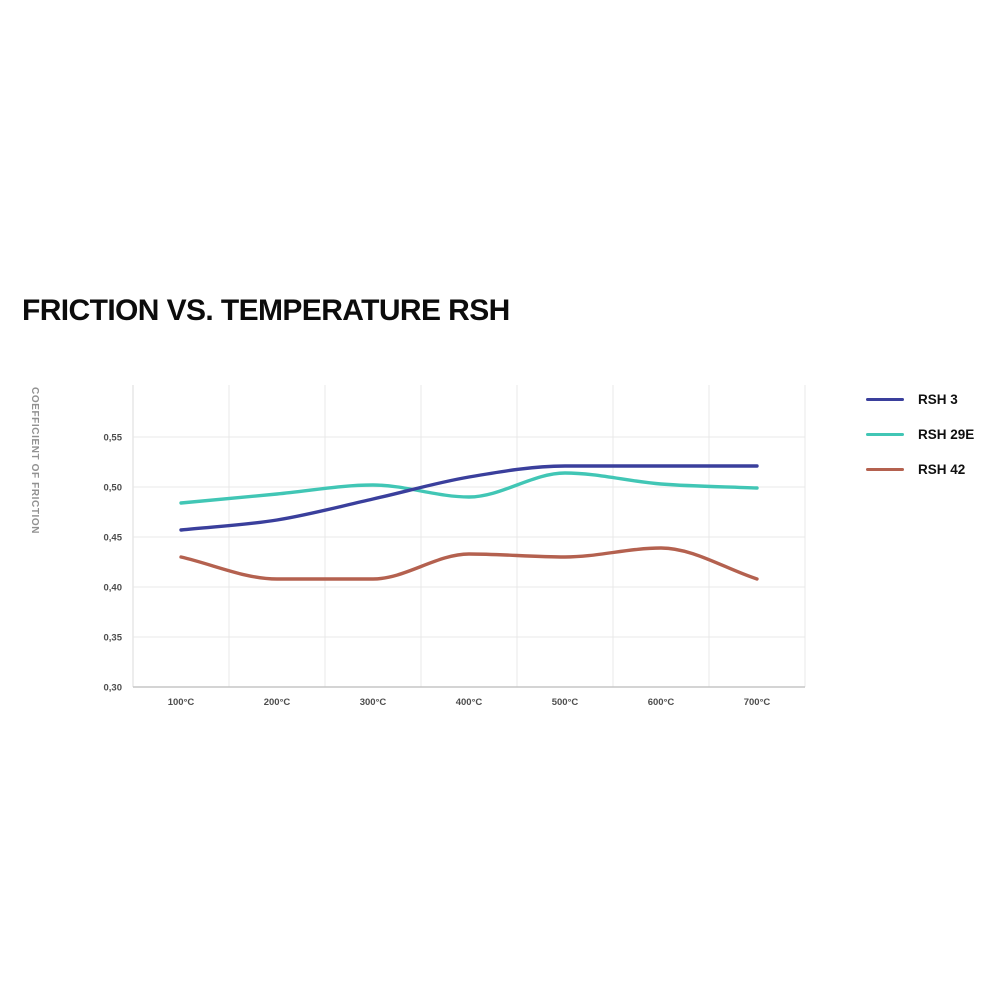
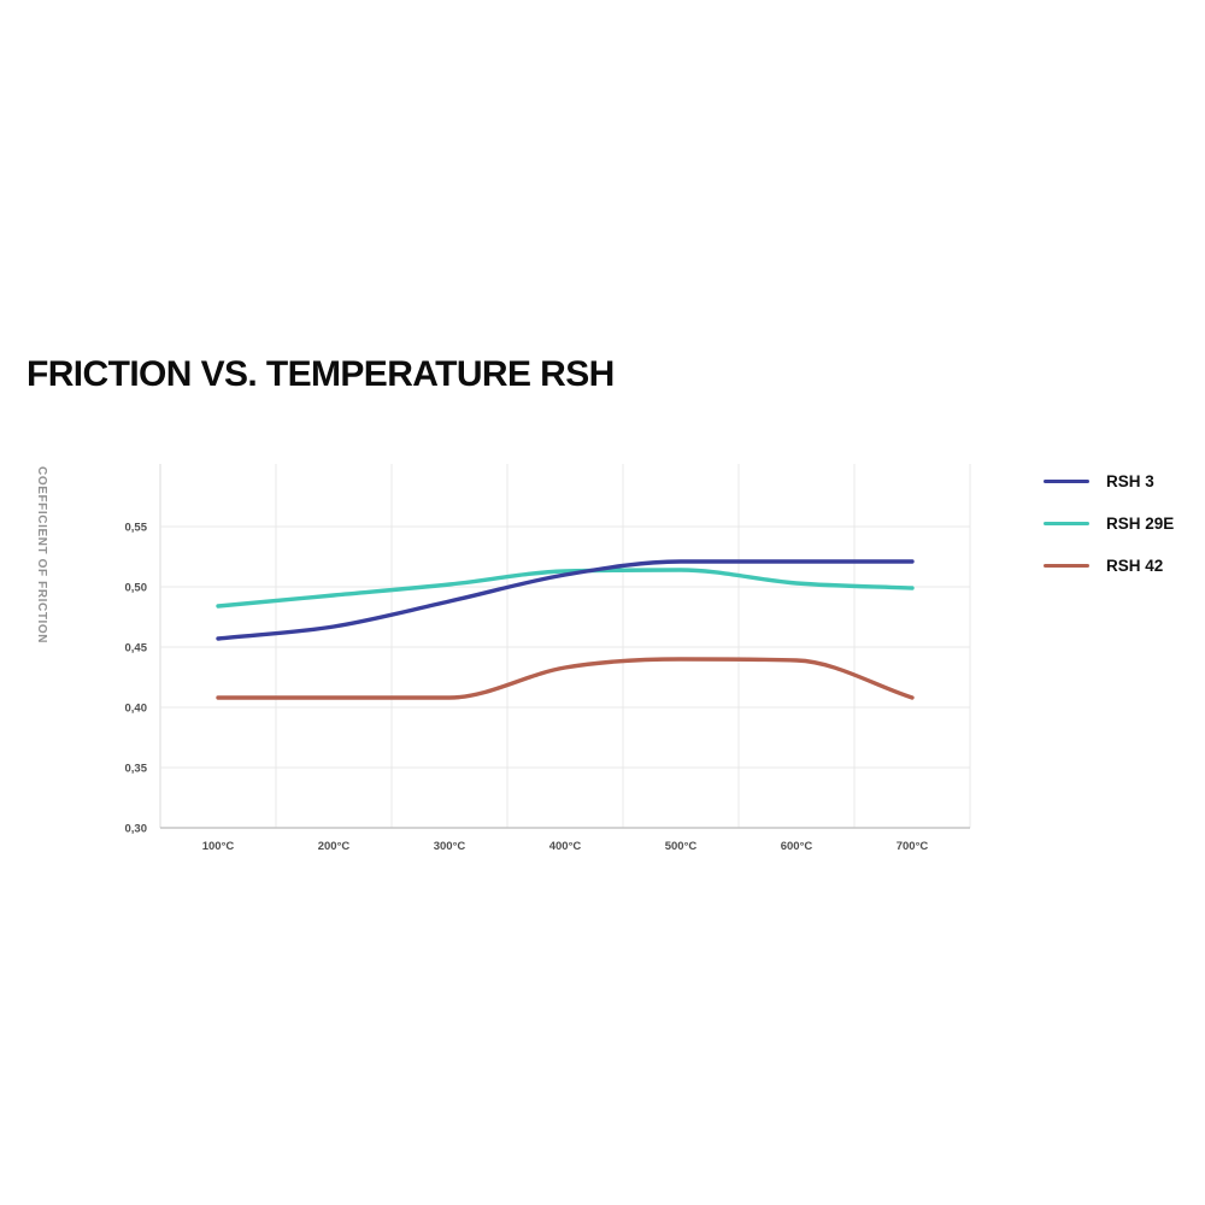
RSH 42/100°C: 0,43 -> 0,41
RSH 29E/400°C: 0,49 -> 0,51
RSH 42/500°C: 0,43 -> 0,44
